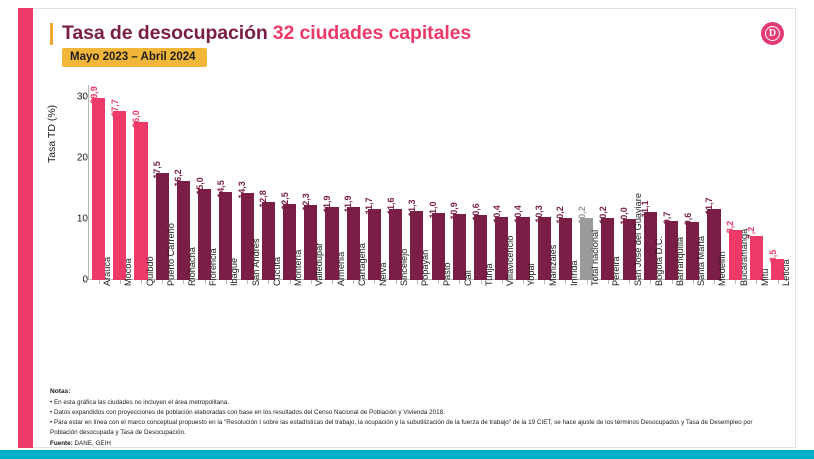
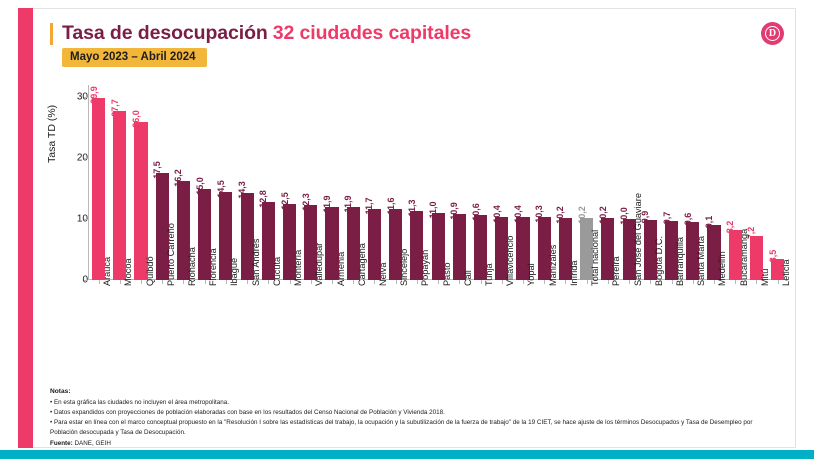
Bogotá D.C.: 11,1 -> 9,9
Medellín: 11,7 -> 9,1
